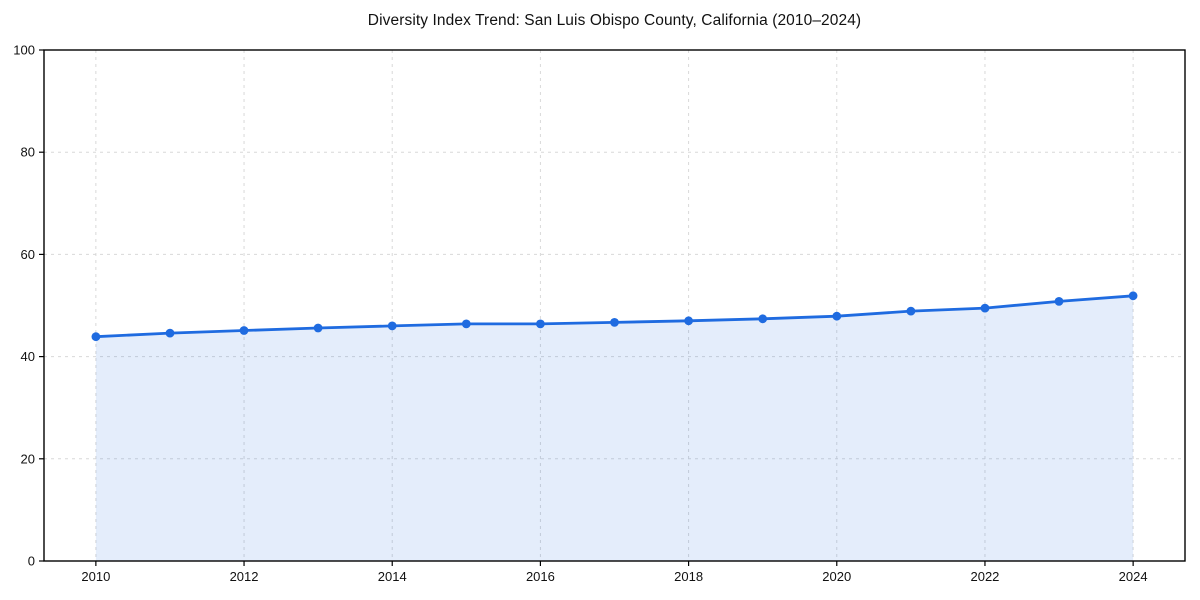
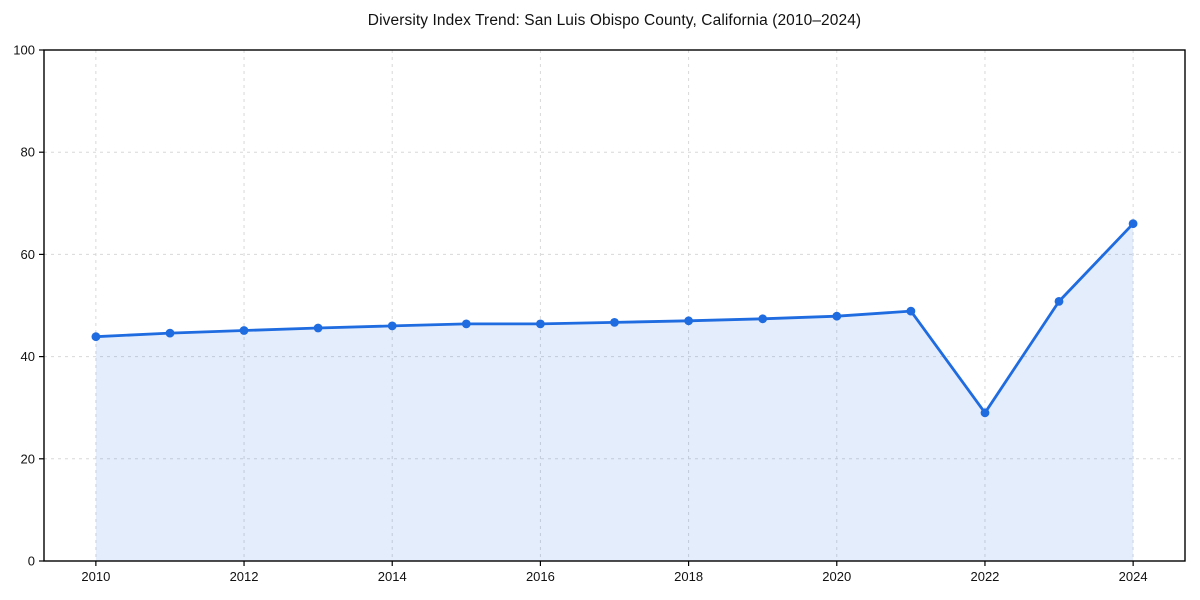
2022: 50 -> 29
2024: 52 -> 66
